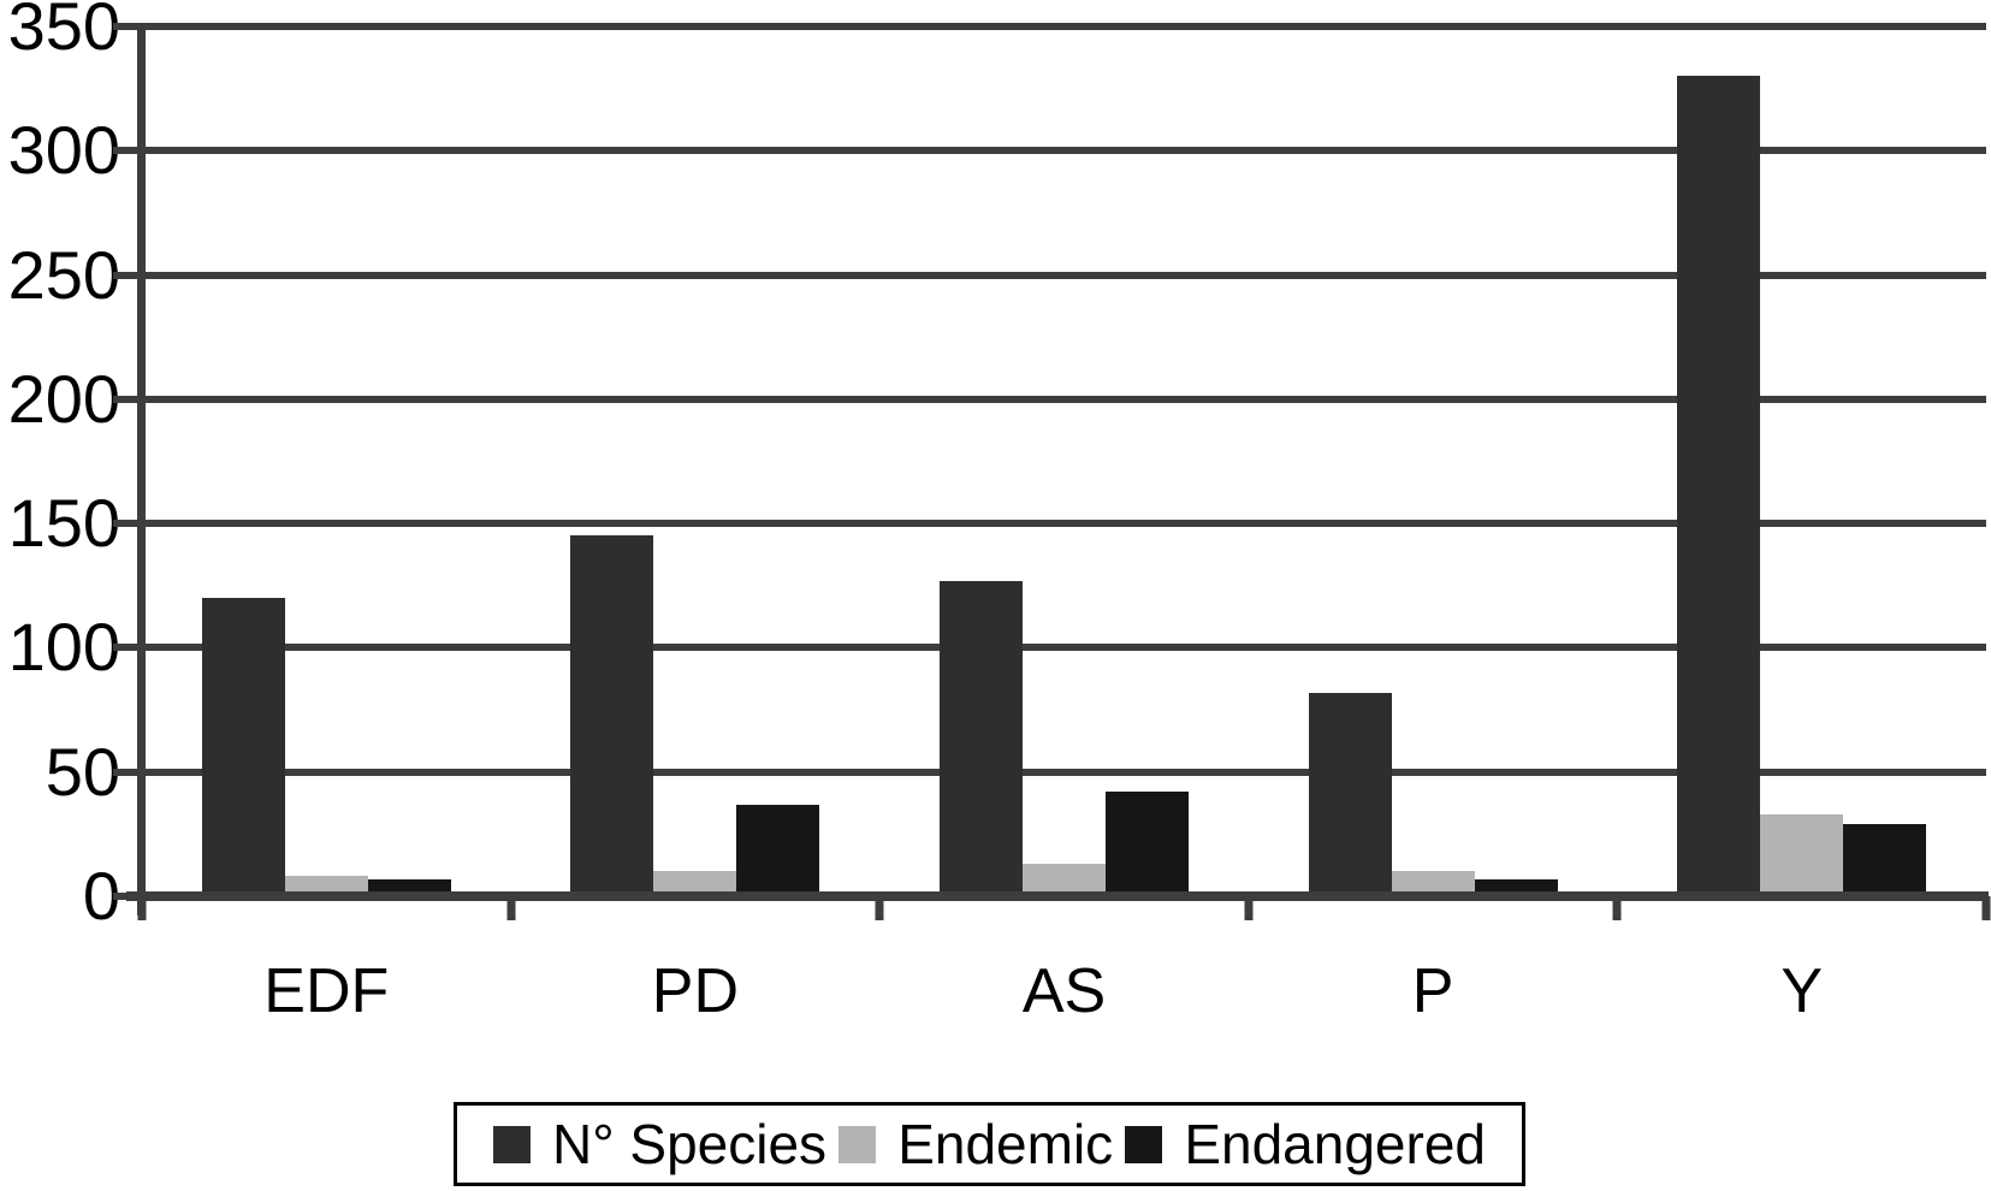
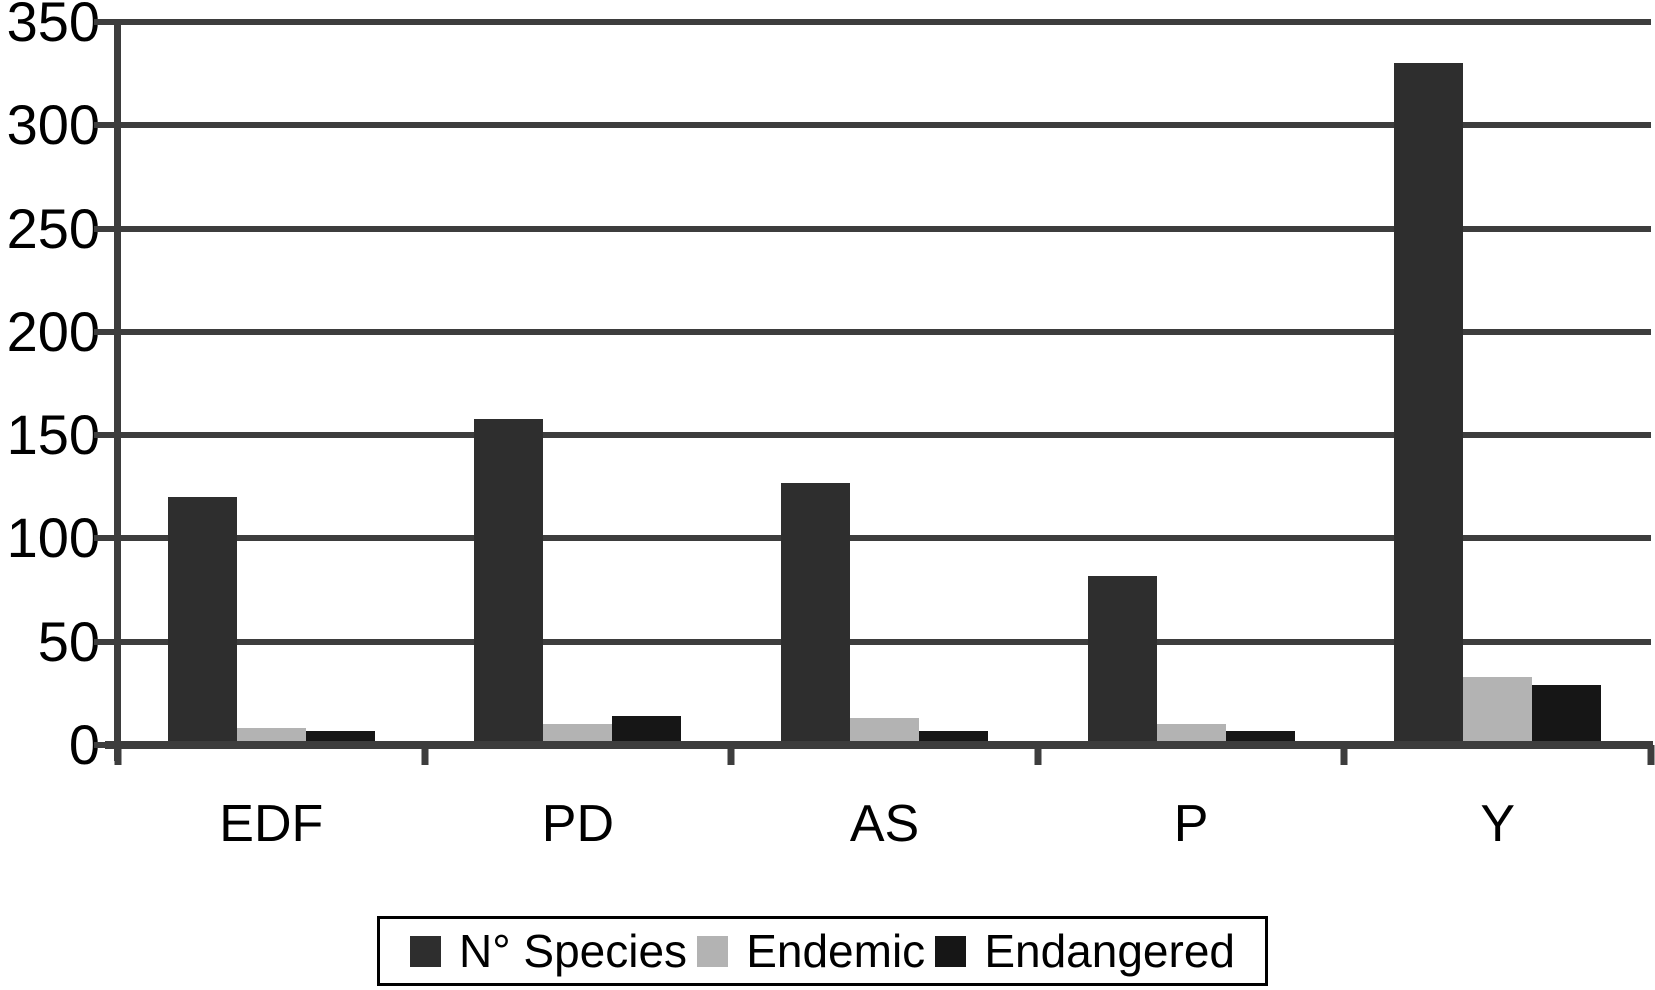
N° Species/PD: 145 -> 158
Endangered/PD: 37 -> 14
Endangered/AS: 42 -> 7
